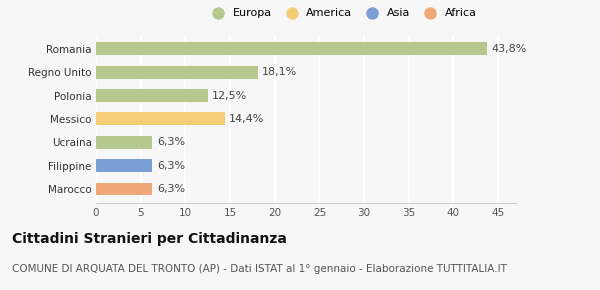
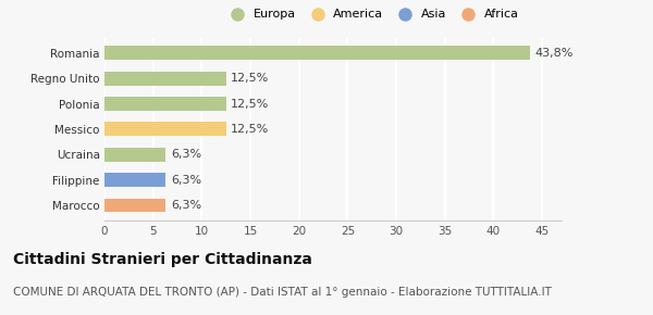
Regno Unito: 18,1% -> 12,5%
Messico: 14,4% -> 12,5%
